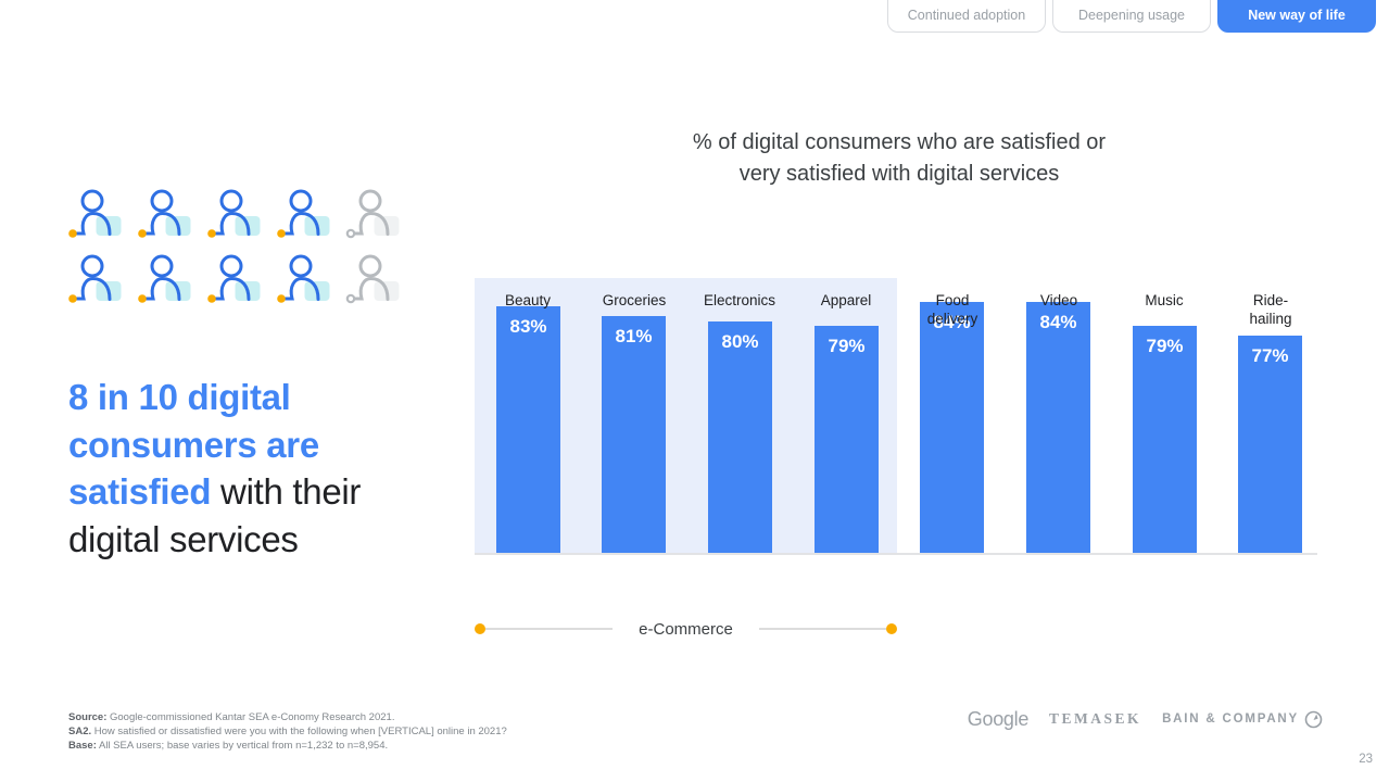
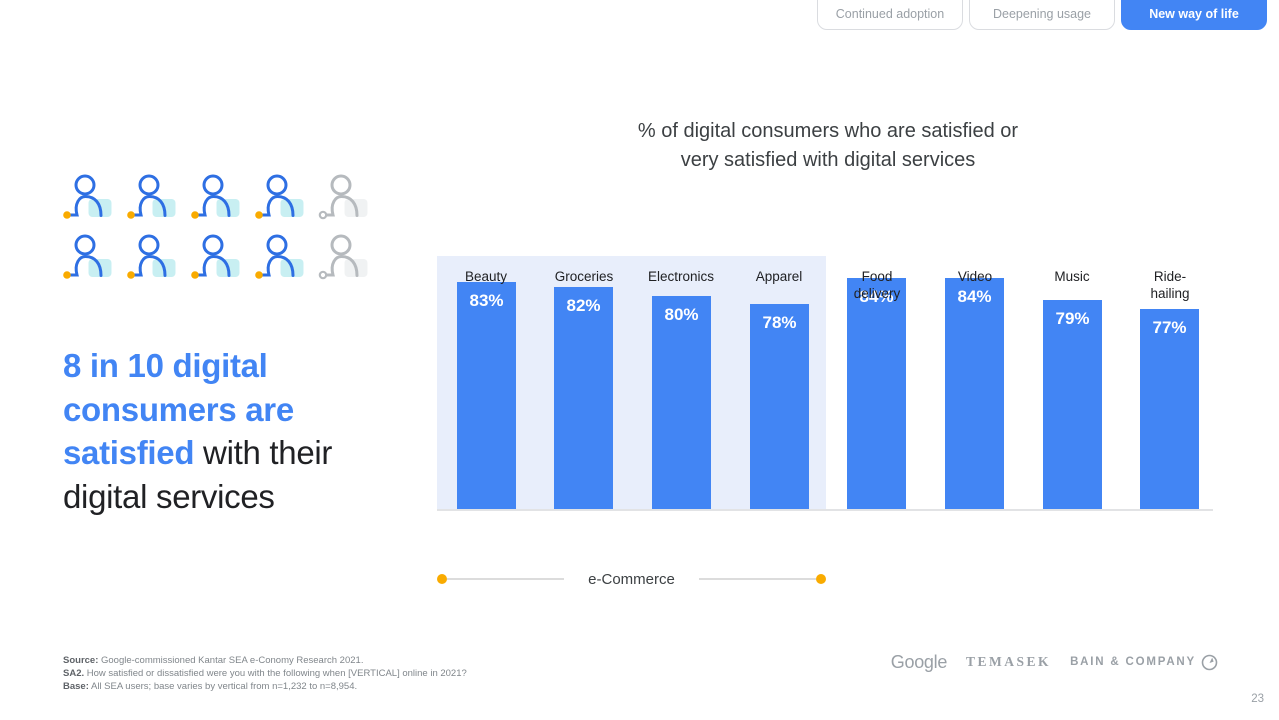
Groceries: 81% -> 82%
Apparel: 79% -> 78%
